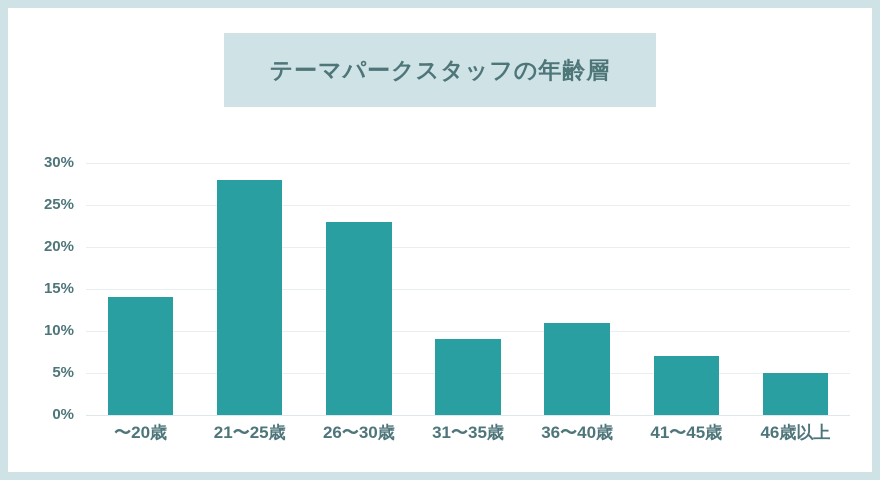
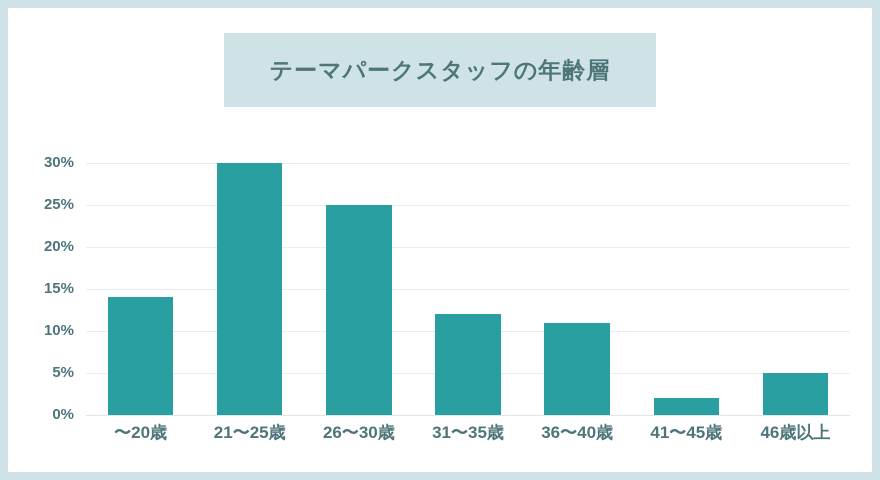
21〜25歳: 28% -> 30%
26〜30歳: 23% -> 25%
31〜35歳: 9% -> 12%
41〜45歳: 7% -> 2%
